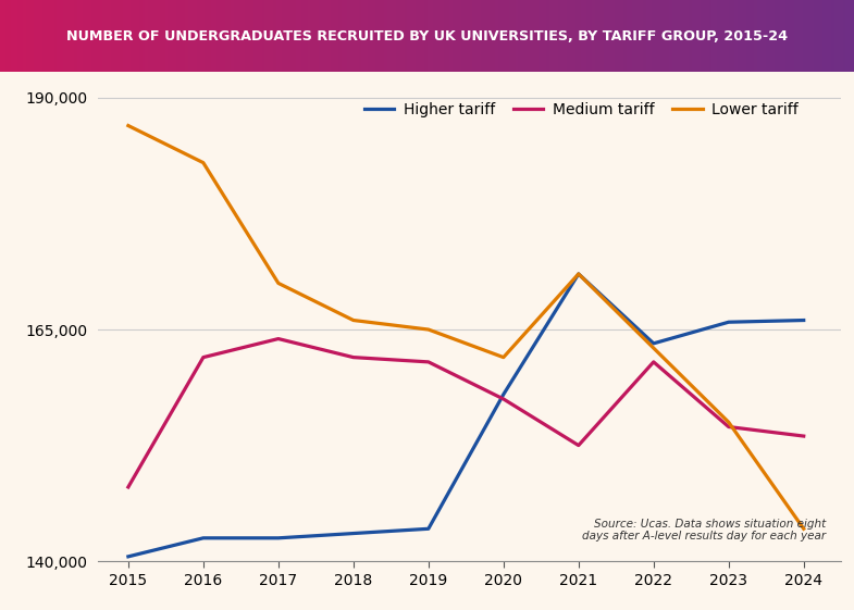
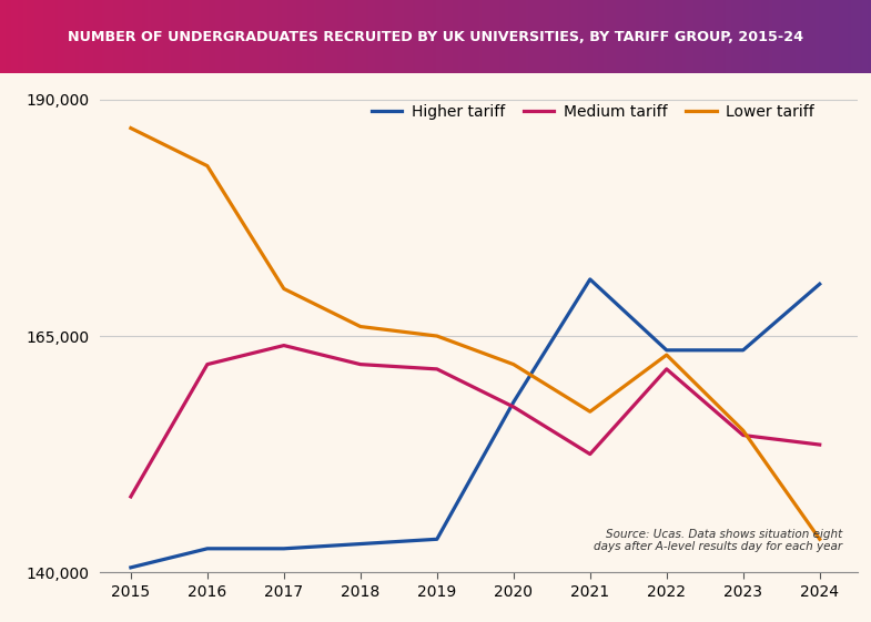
Lower tariff/2021: 171,000 -> 157,000
Higher tariff/2023: 165,800 -> 163,500
Higher tariff/2024: 166,000 -> 170,500
